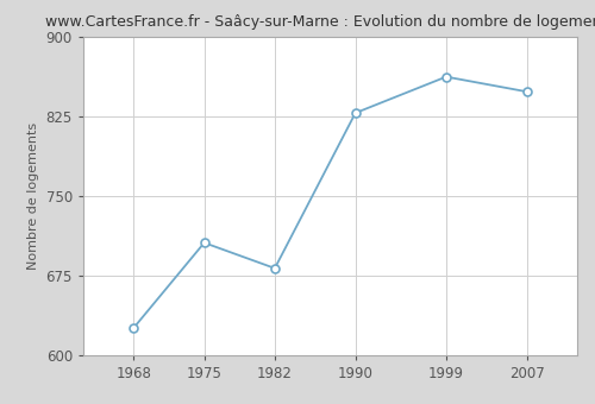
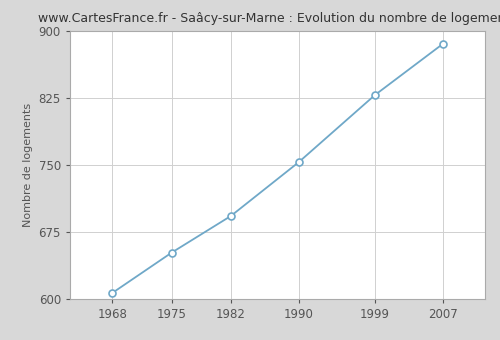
1968: 626 -> 607
1975: 706 -> 652
1982: 682 -> 693
1990: 828 -> 753
1999: 862 -> 828
2007: 848 -> 885
